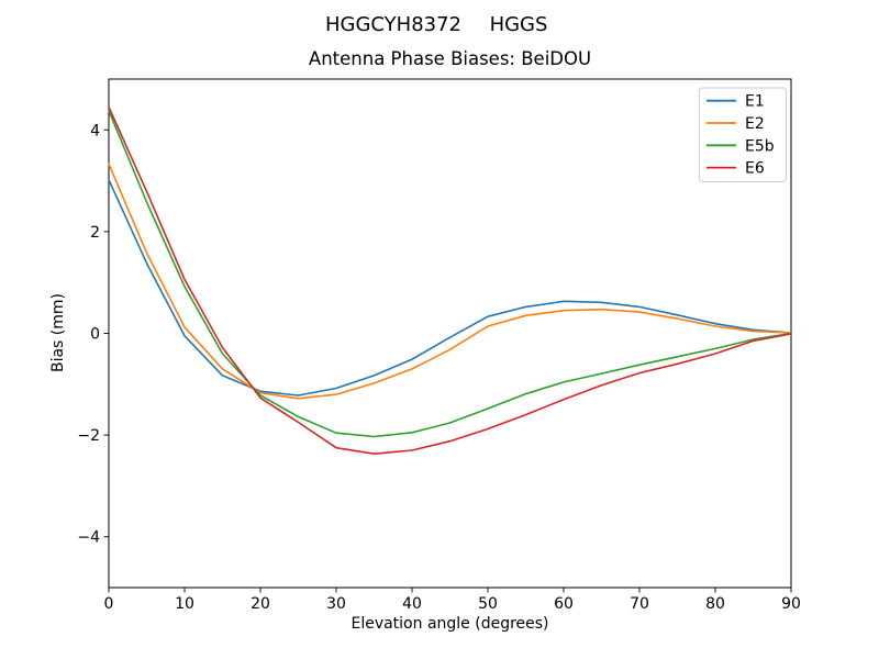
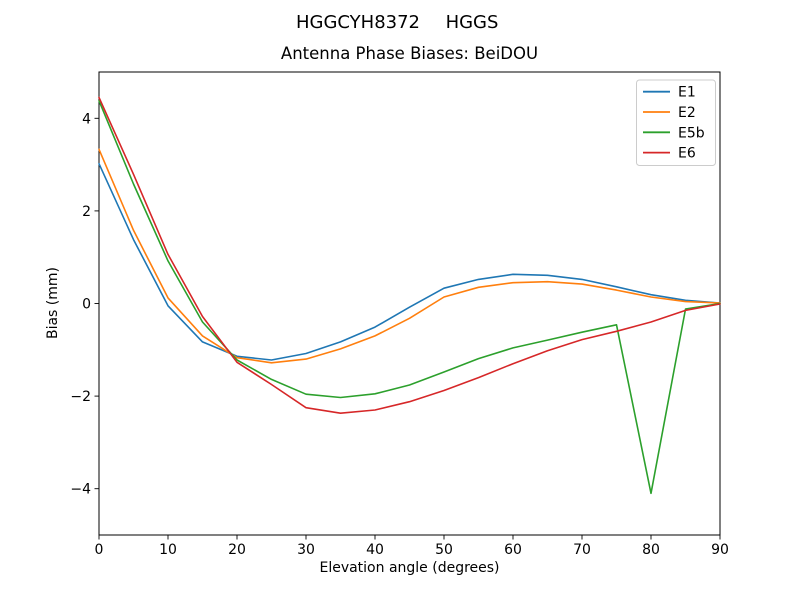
E5b/80: -0.3 -> -4.1
